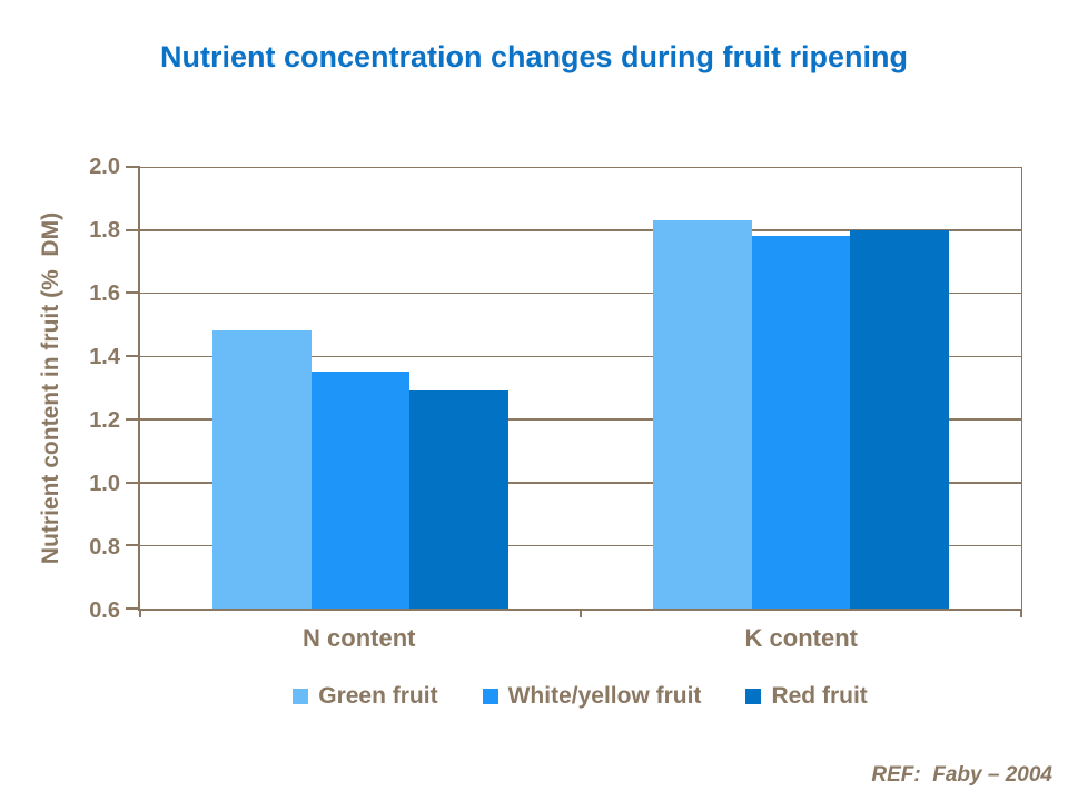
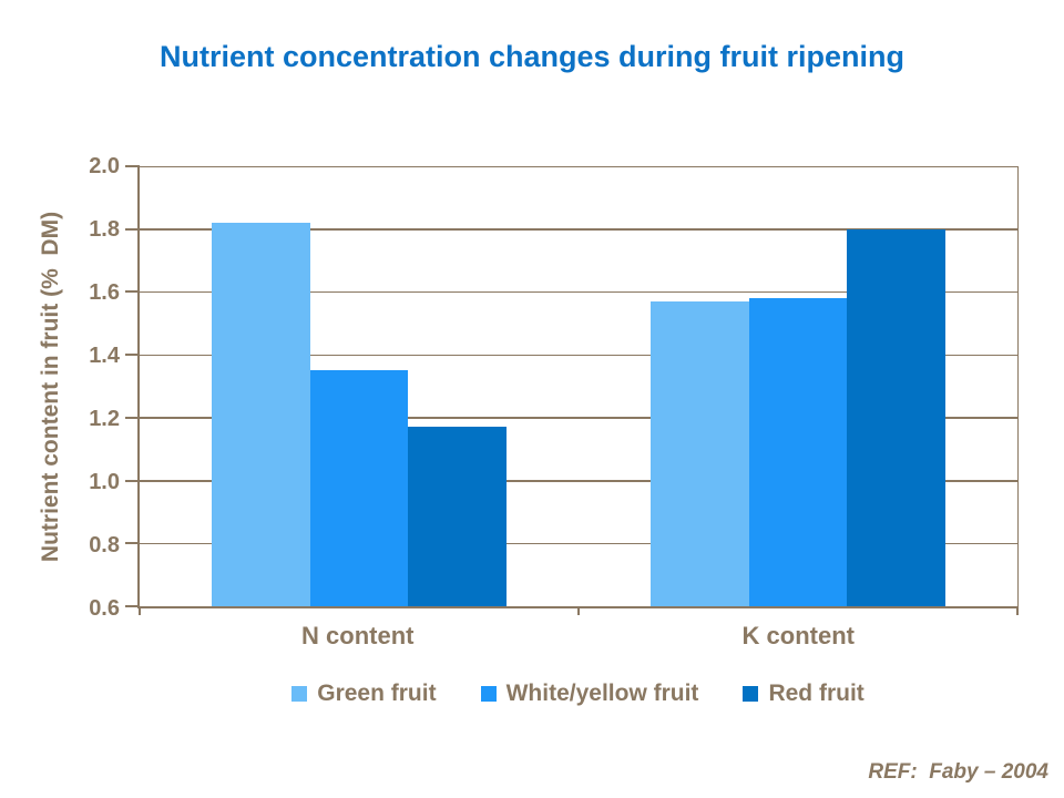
Green fruit/N content: 1.48 -> 1.82
Red fruit/N content: 1.29 -> 1.17
Green fruit/K content: 1.83 -> 1.57
White/yellow fruit/K content: 1.78 -> 1.58
